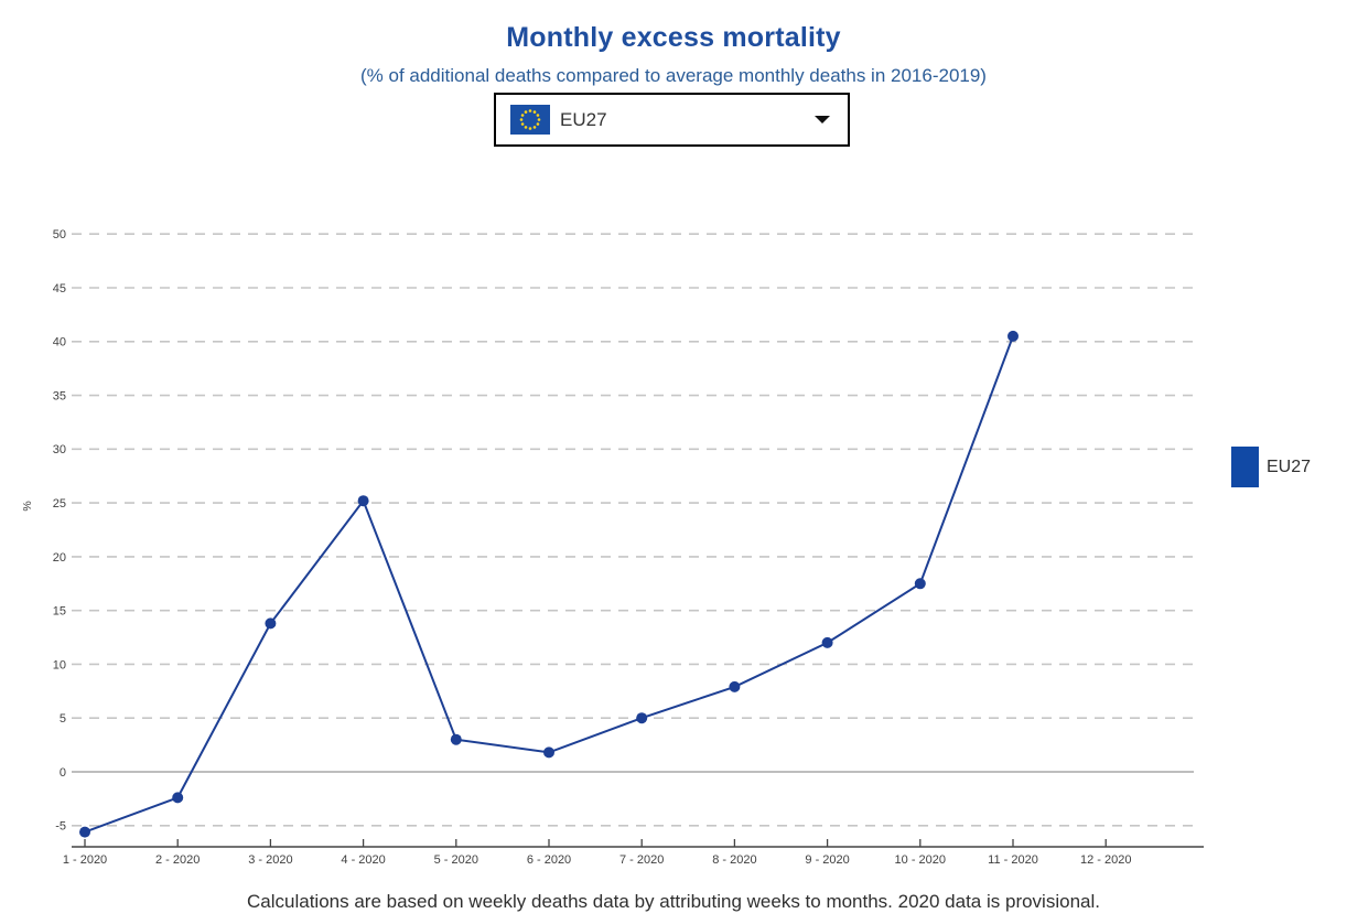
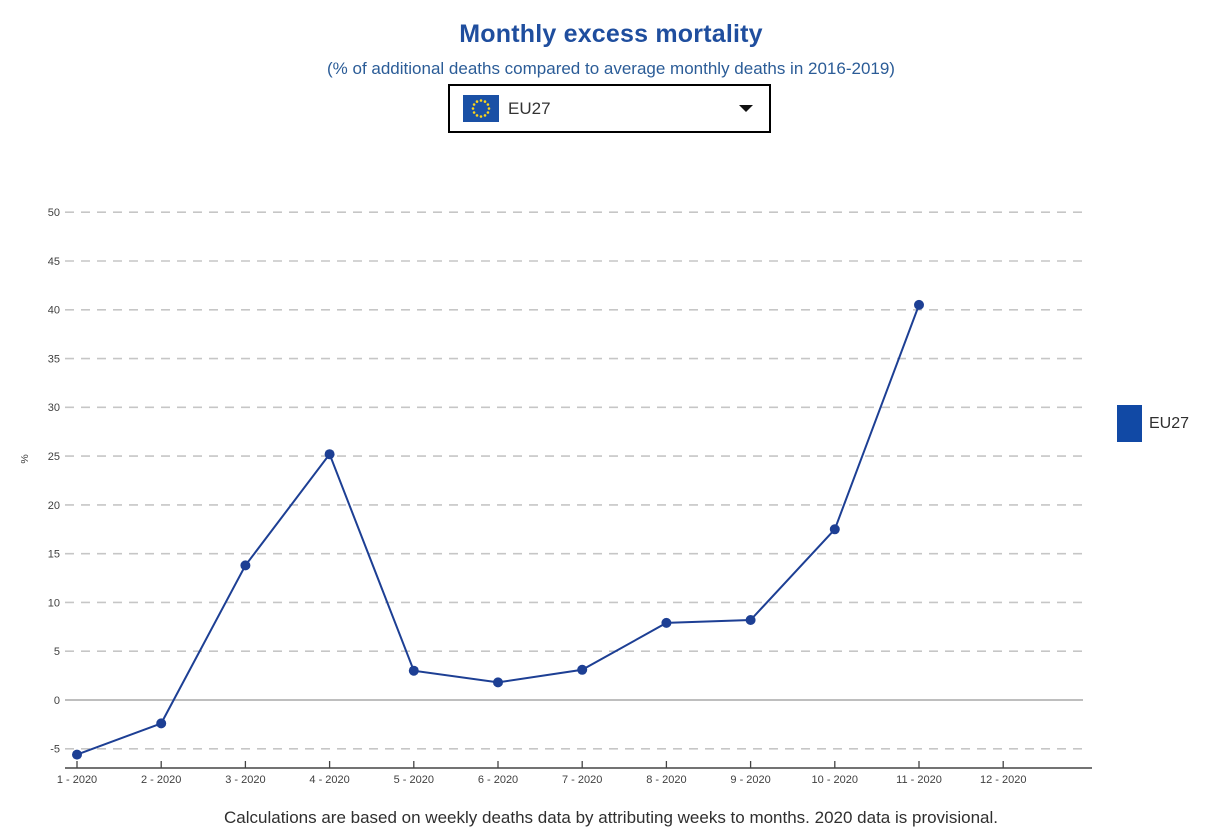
7 - 2020: 5 -> 3
9 - 2020: 12 -> 8
